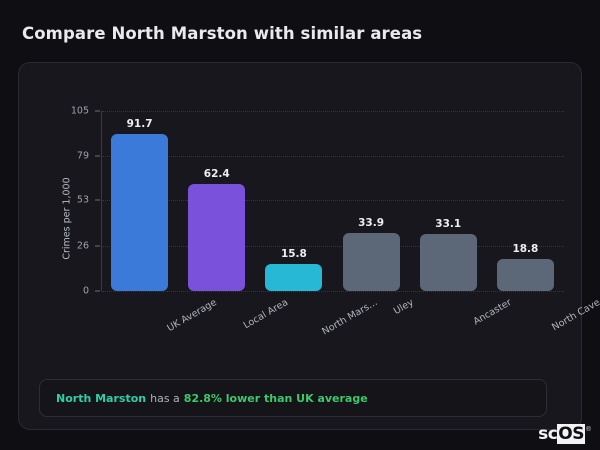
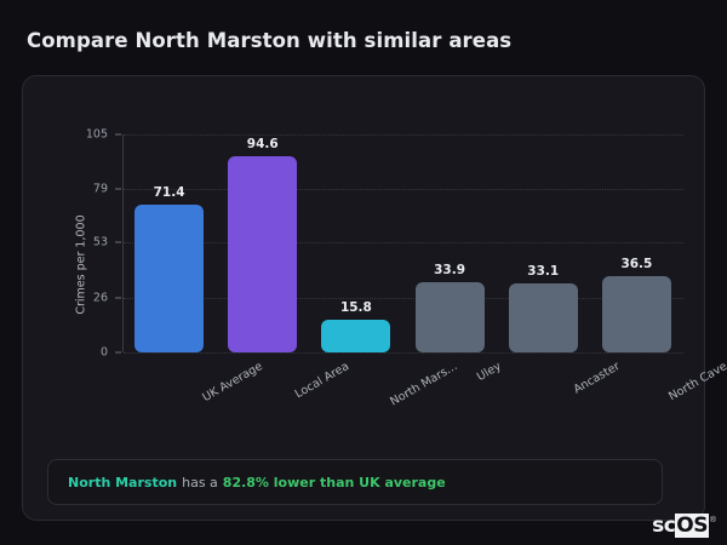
UK Average: 91.7 -> 71.4
Local Area: 62.4 -> 94.6
North Cave: 18.8 -> 36.5
